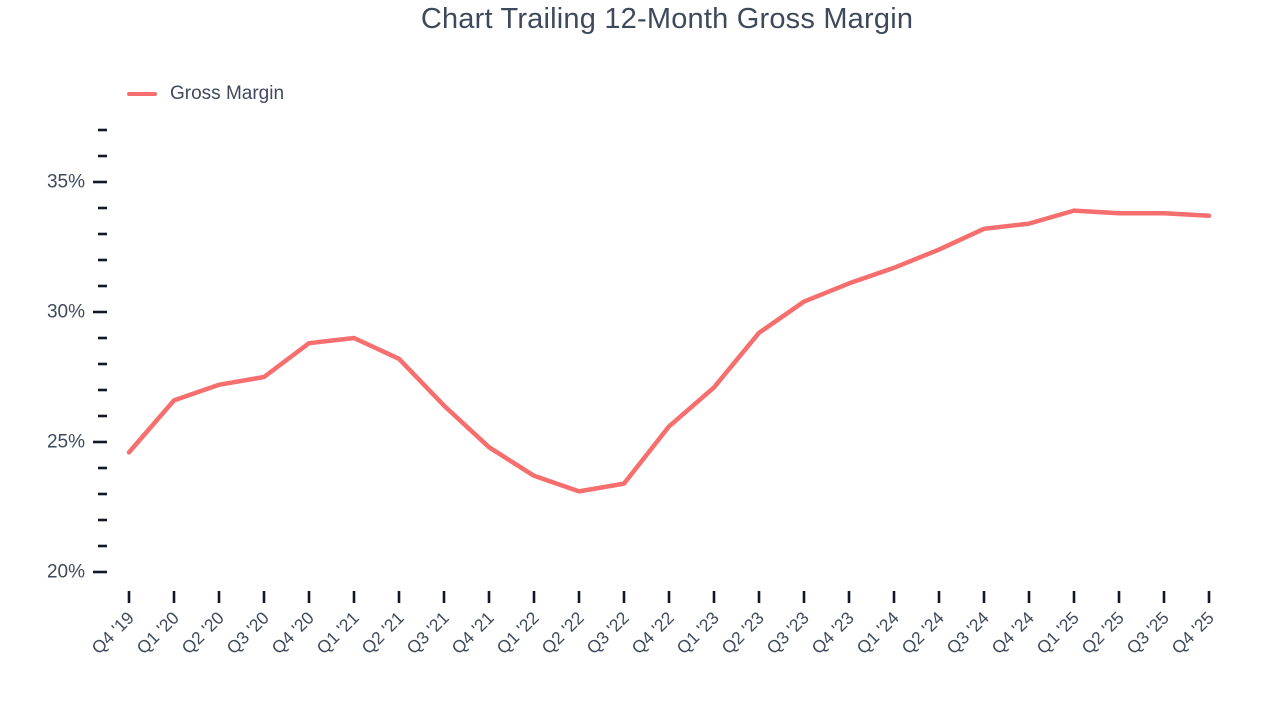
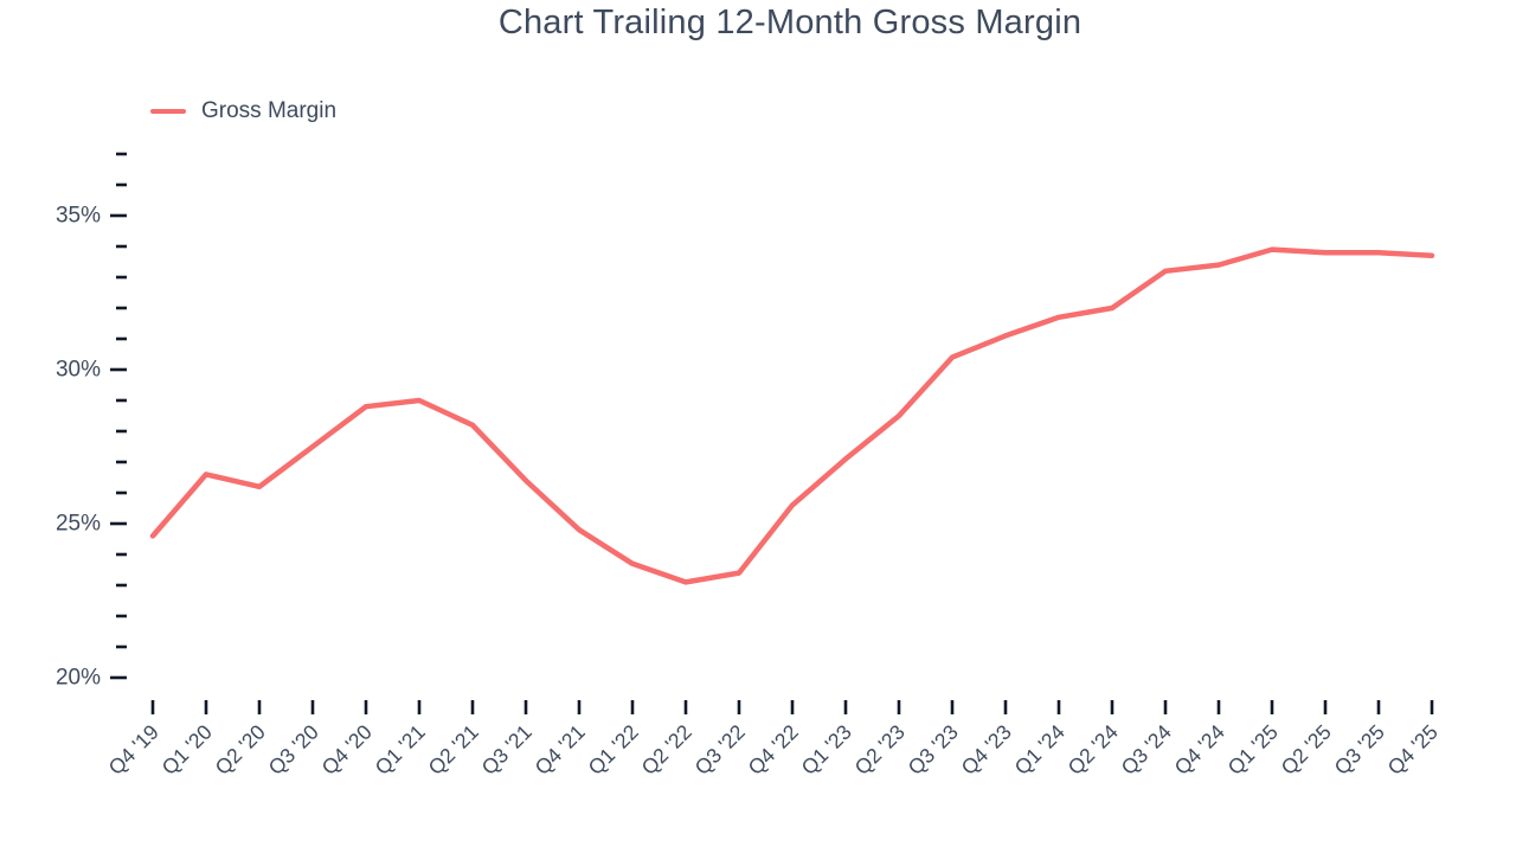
Q2 '20: 27.2% -> 26.2%
Q2 '23: 29.2% -> 28.5%
Q2 '24: 32.4% -> 32.0%
